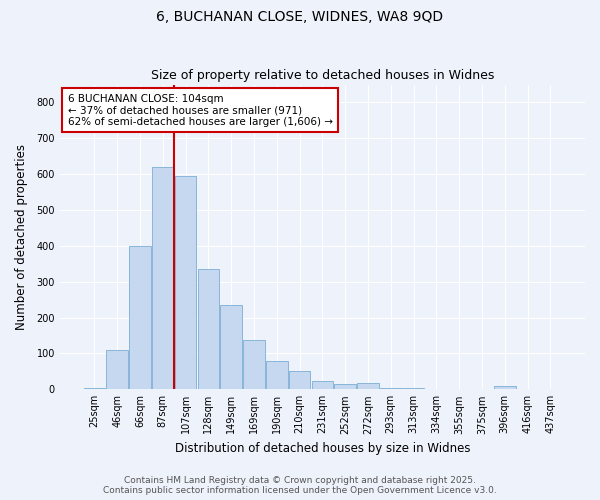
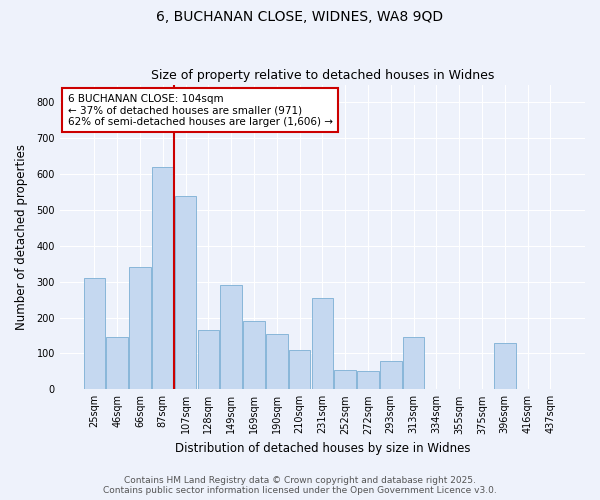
25sqm: 5 -> 310
46sqm: 110 -> 145
66sqm: 400 -> 340
107sqm: 595 -> 540
128sqm: 335 -> 165
149sqm: 235 -> 290
169sqm: 137 -> 190
190sqm: 80 -> 155
210sqm: 50 -> 110
231sqm: 22 -> 255
252sqm: 15 -> 55
272sqm: 17 -> 50
293sqm: 5 -> 80
313sqm: 3 -> 145
396sqm: 8 -> 130
